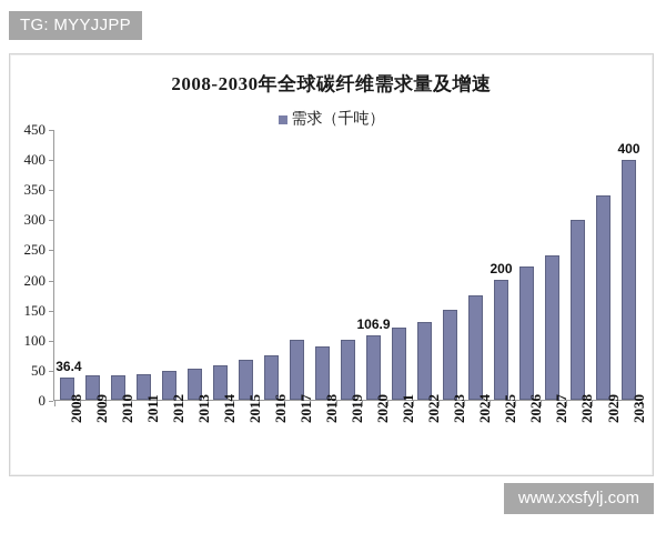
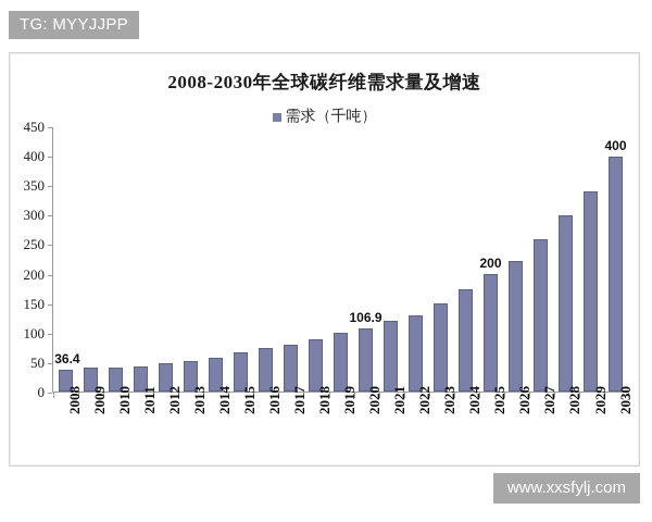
2017: 100 -> 80
2027: 240 -> 260
